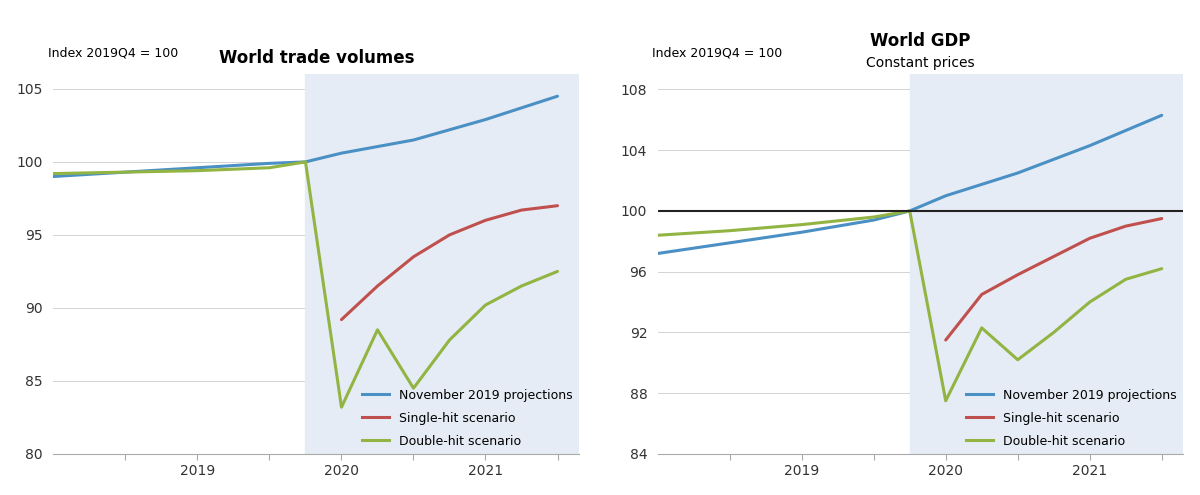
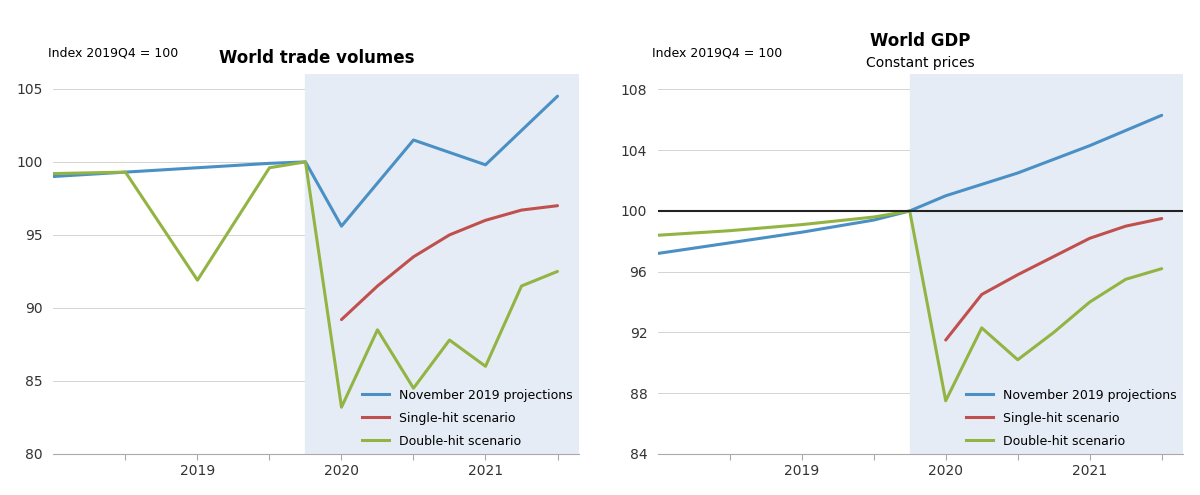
World trade volumes/Double-hit scenario/2019: 99.4 -> 91.9
World trade volumes/November 2019 projections/2020: 100.6 -> 95.6
World trade volumes/November 2019 projections/2021: 102.9 -> 99.8
World trade volumes/Double-hit scenario/2021: 90.2 -> 86.0
